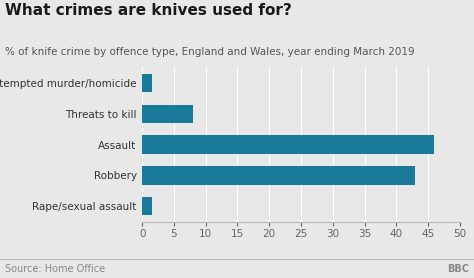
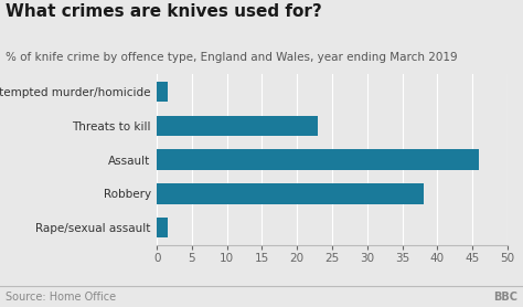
Threats to kill: 8.0 -> 23.0
Robbery: 43.0 -> 38.0
